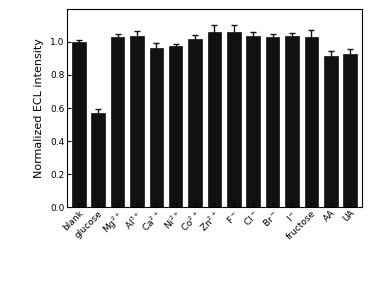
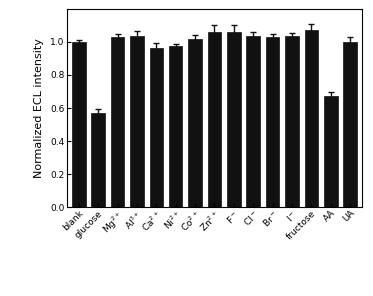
fructose: 1.03 -> 1.07
AA: 0.92 -> 0.67
UA: 0.93 -> 1.00
